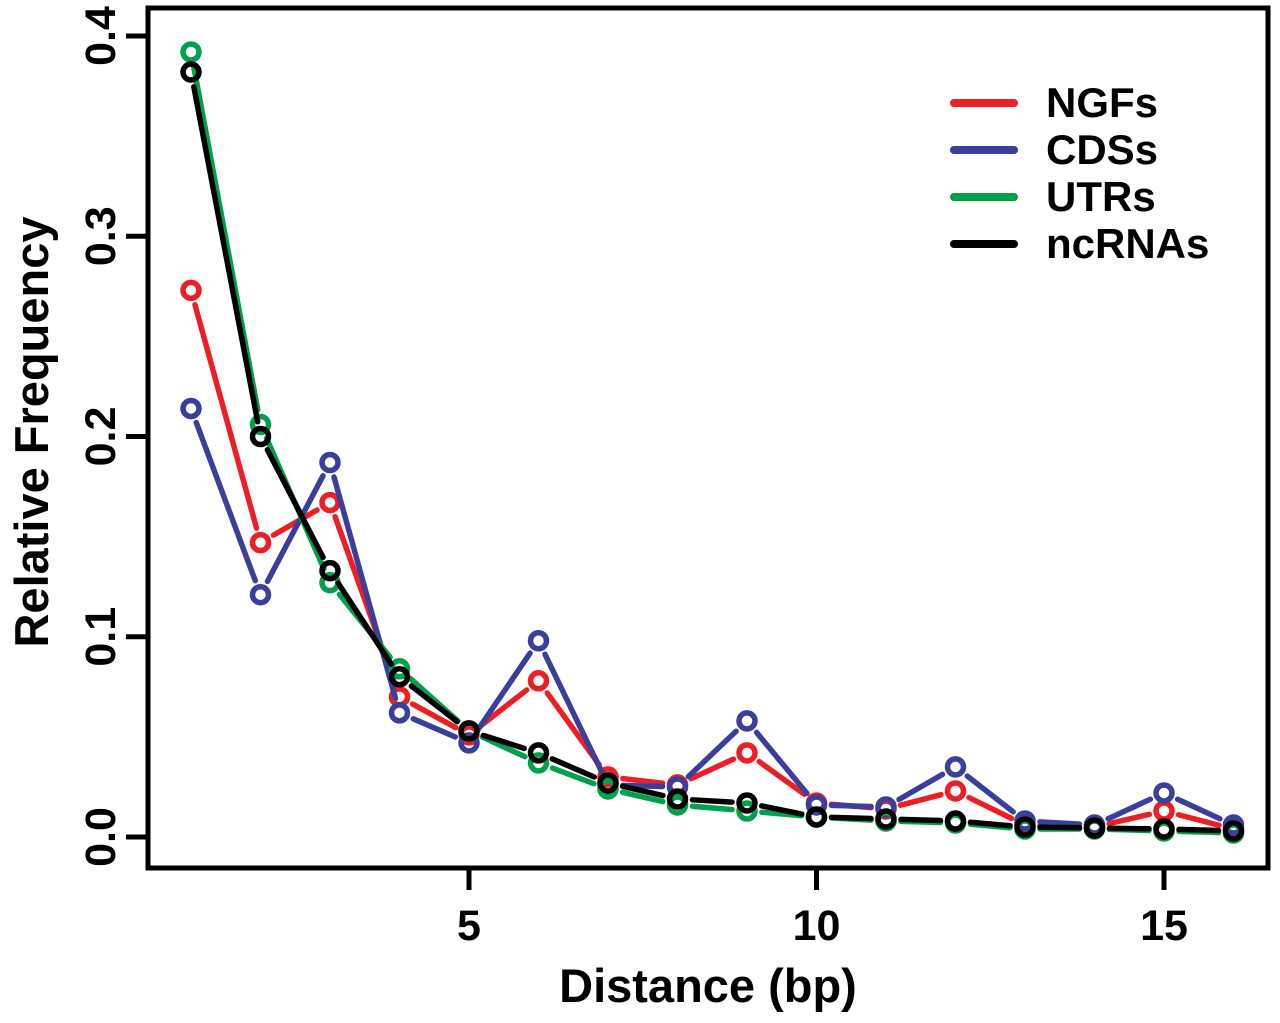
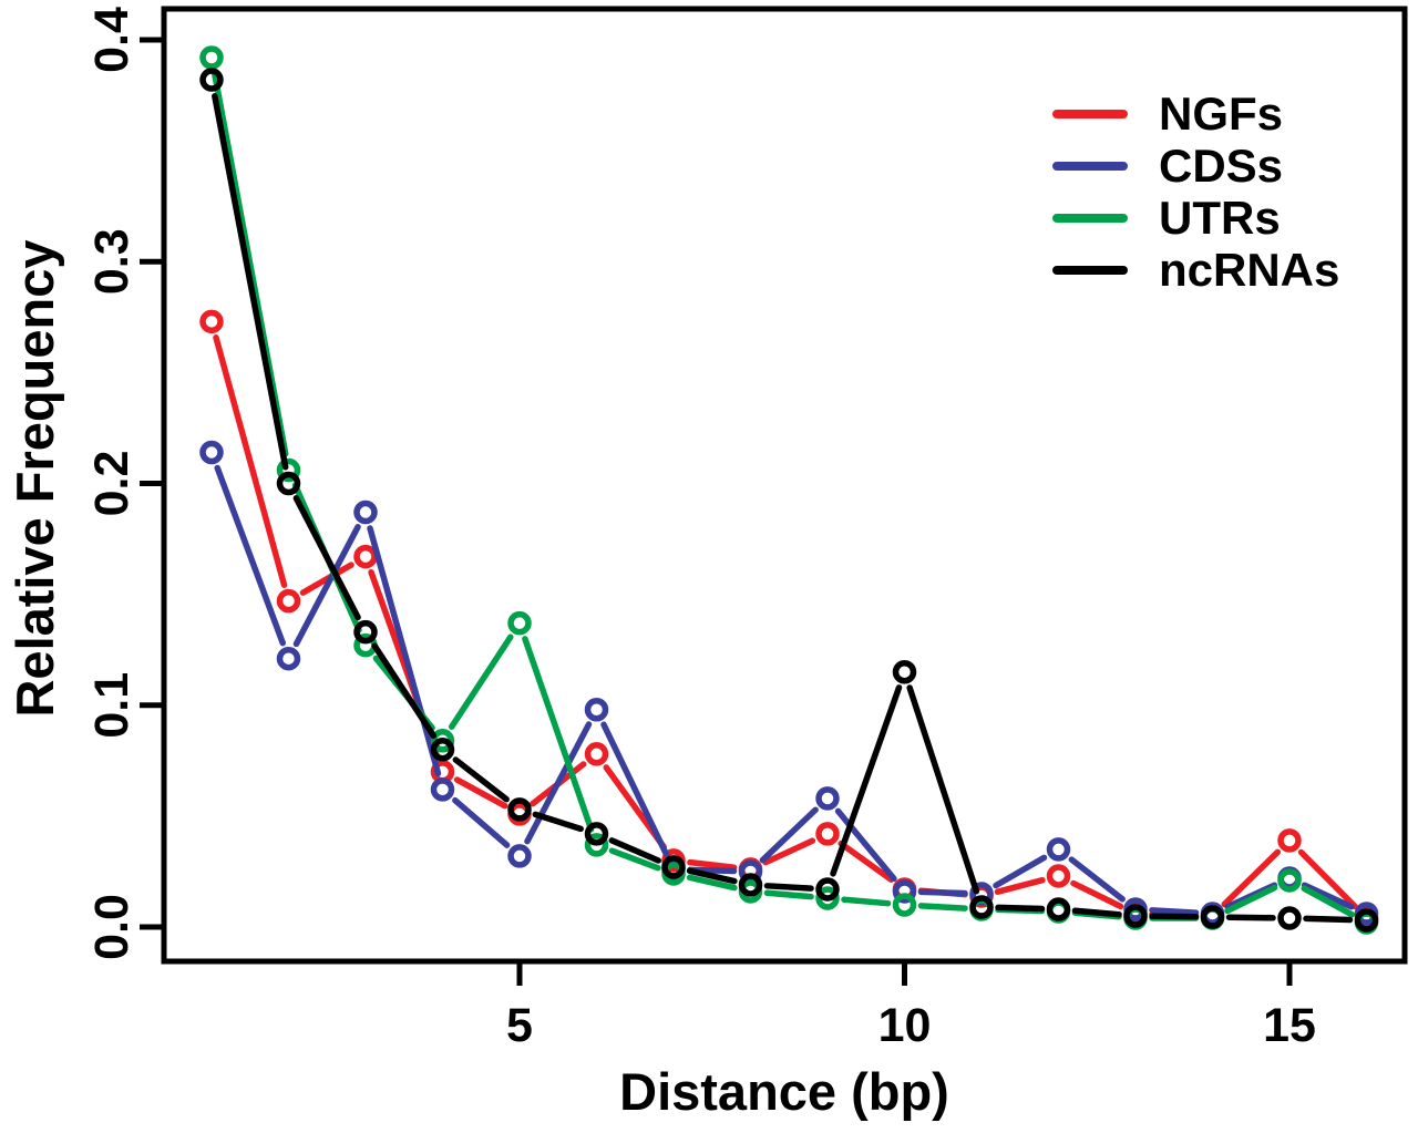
CDSs/5: 0.047 -> 0.032
UTRs/5: 0.053 -> 0.137
ncRNAs/10: 0.010 -> 0.115
NGFs/15: 0.013 -> 0.039
UTRs/15: 0.003 -> 0.021
